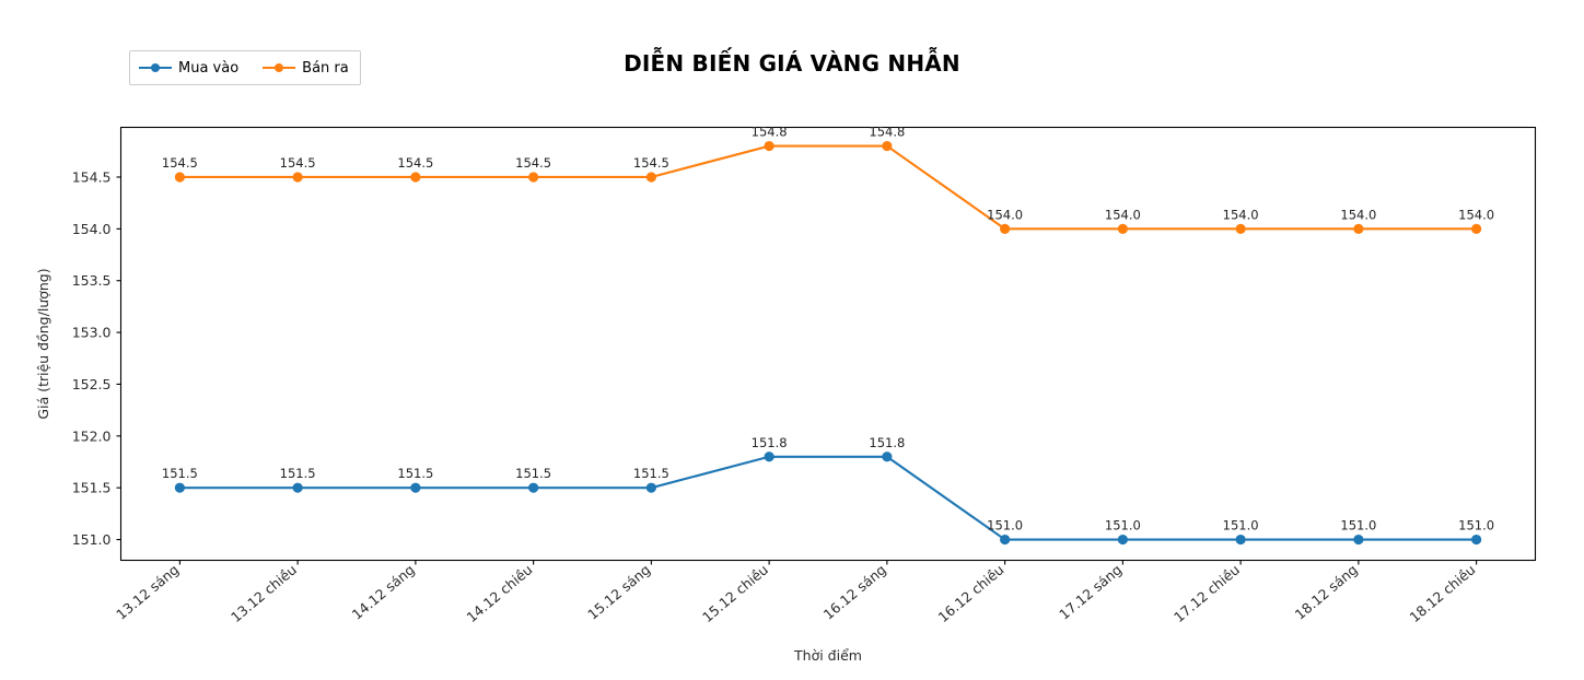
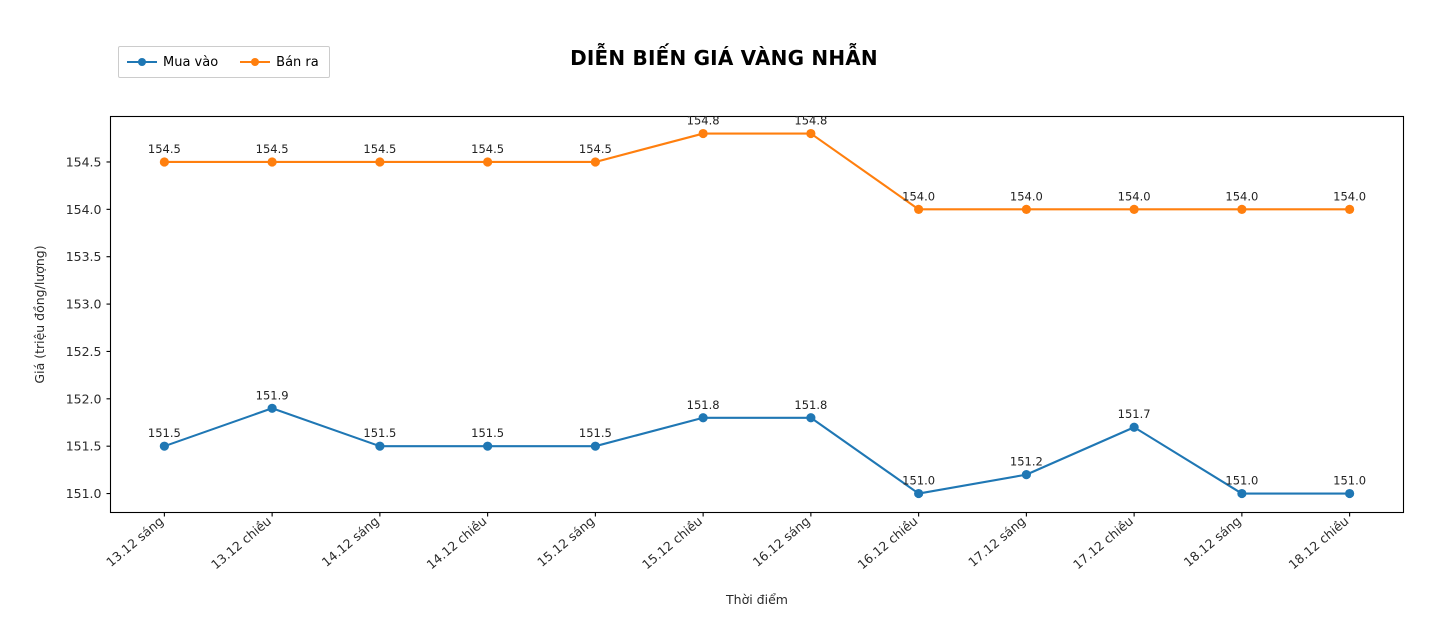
Mua vào/13.12 chiều: 151.5 -> 151.9
Mua vào/17.12 sáng: 151.0 -> 151.2
Mua vào/17.12 chiều: 151.0 -> 151.7
